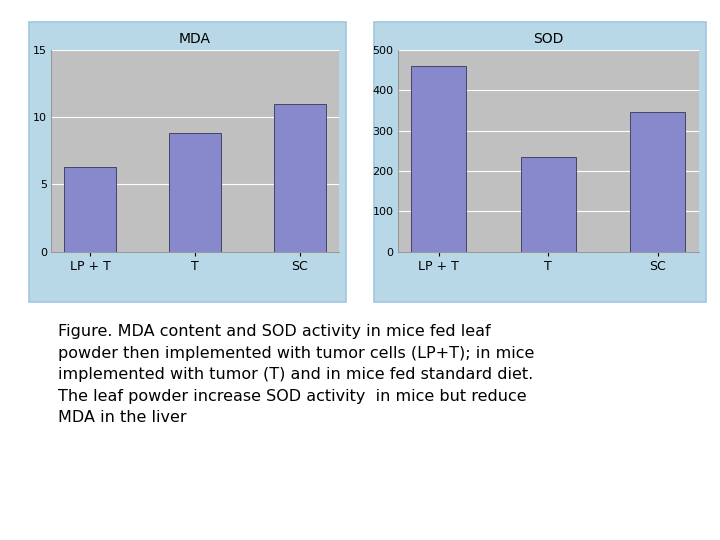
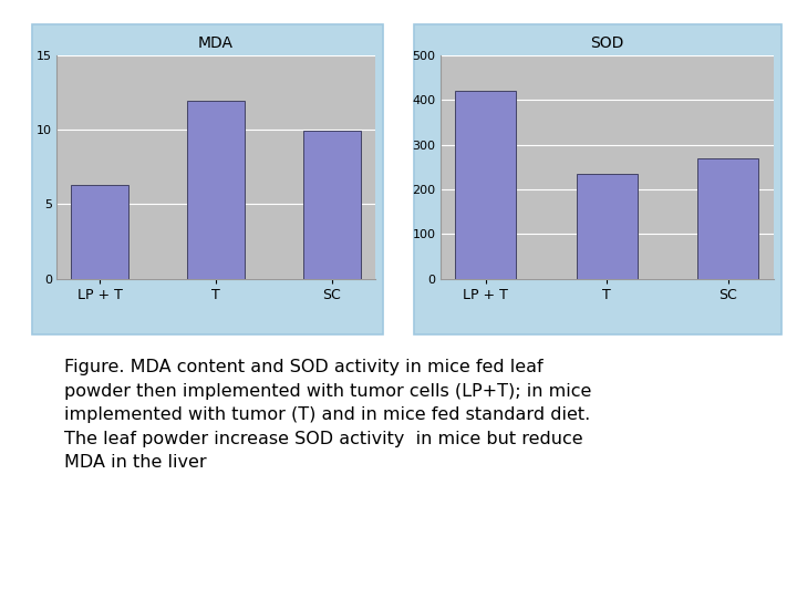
MDA/T: 8.8 -> 11.9
MDA/SC: 11.0 -> 9.9
SOD/LP + T: 460 -> 420
SOD/SC: 345 -> 270
